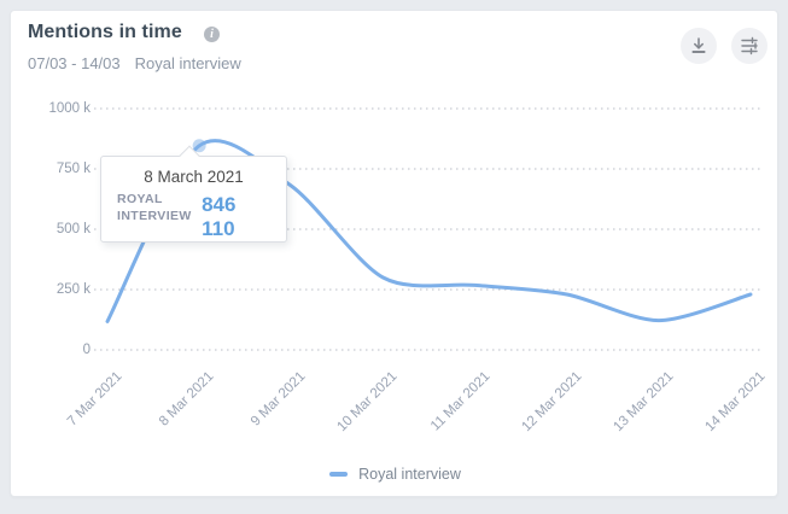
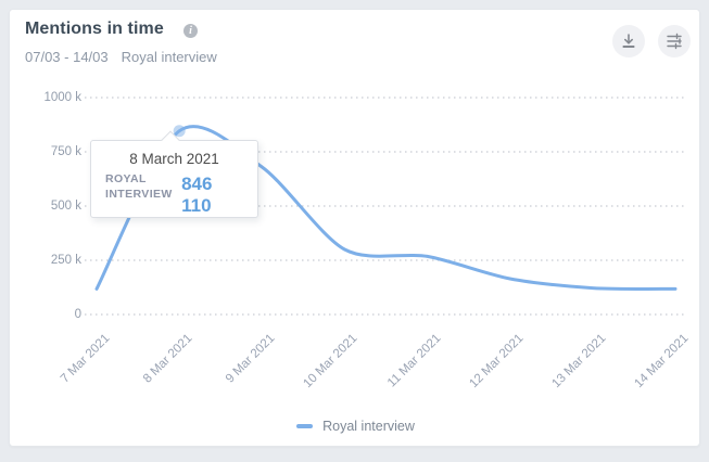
12 Mar 2021: 230k -> 160k
14 Mar 2021: 230k -> 120k
